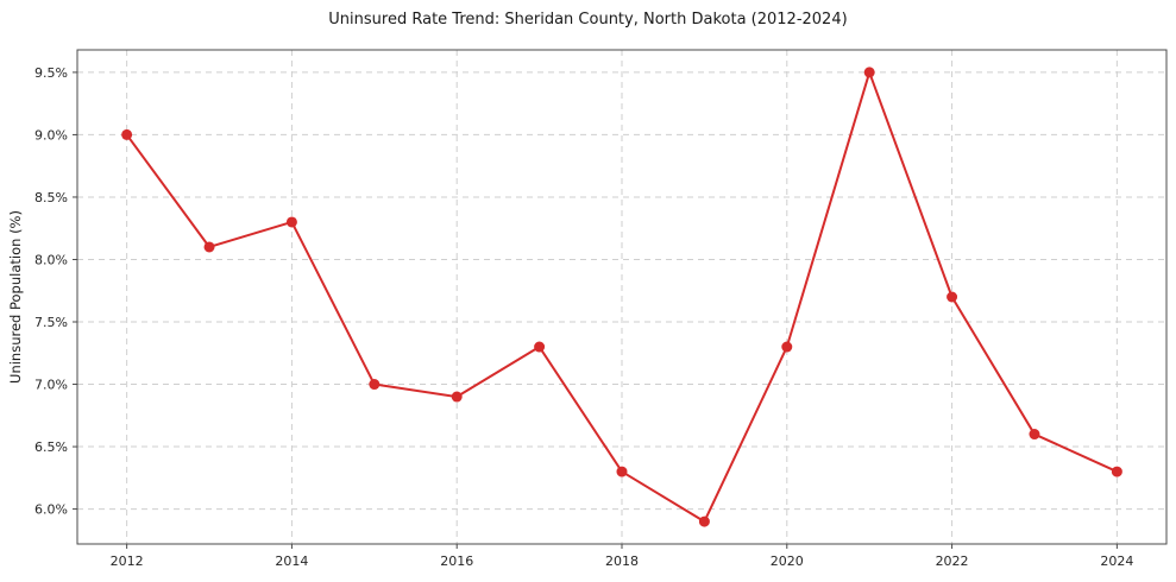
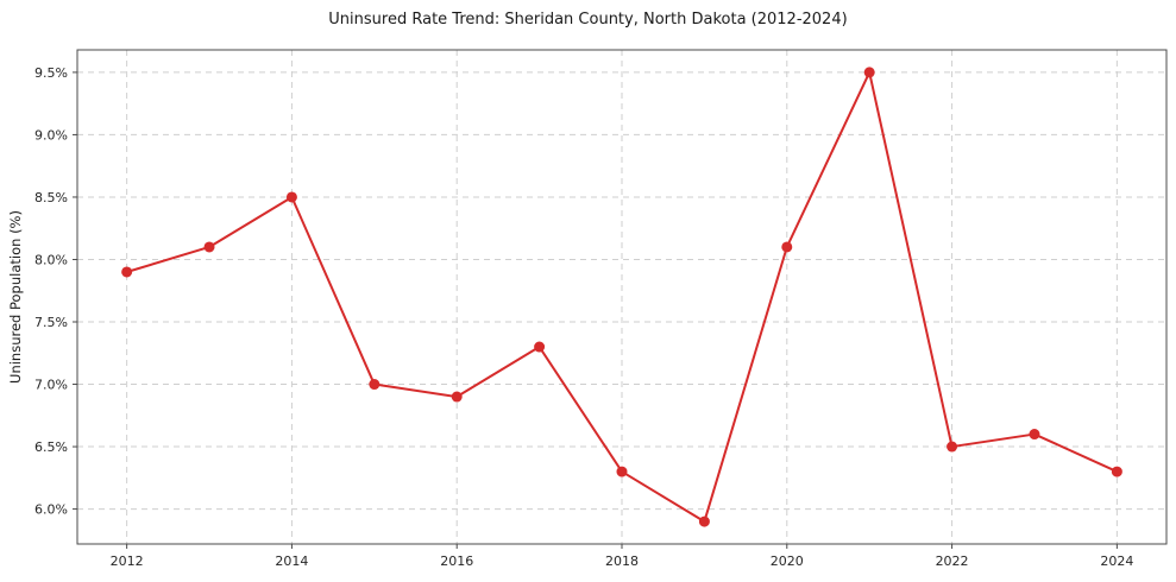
2012: 9.0% -> 7.9%
2014: 8.3% -> 8.5%
2020: 7.3% -> 8.1%
2022: 7.7% -> 6.5%
